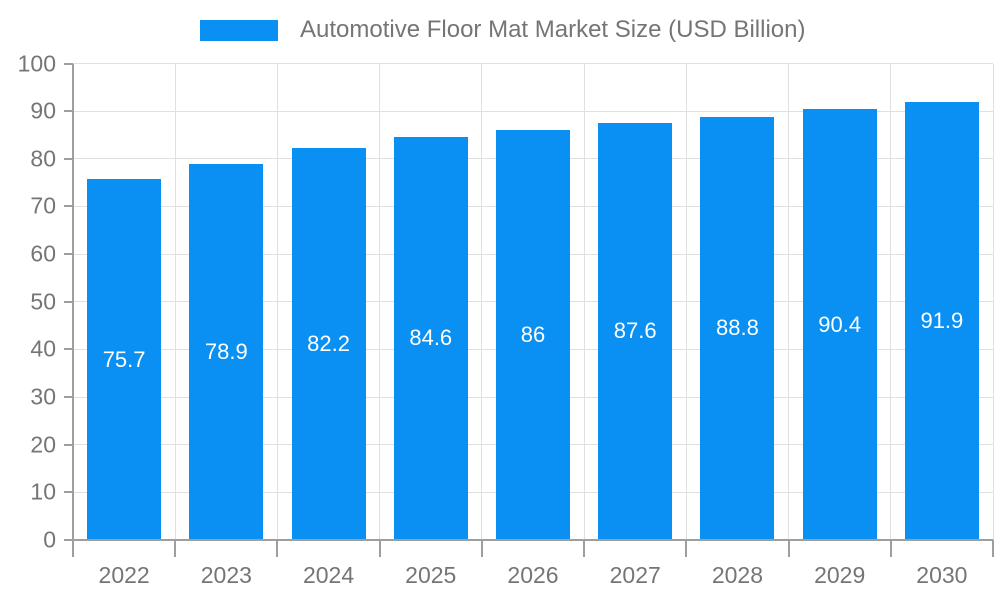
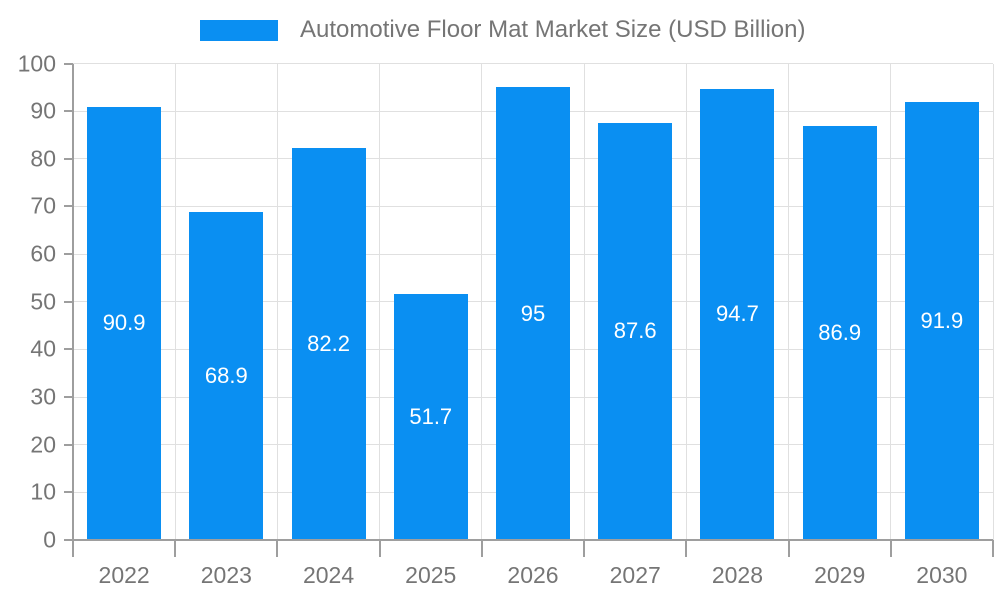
2022: 75.7 -> 90.9
2023: 78.9 -> 68.9
2025: 84.6 -> 51.7
2026: 86 -> 95
2028: 88.8 -> 94.7
2029: 90.4 -> 86.9
